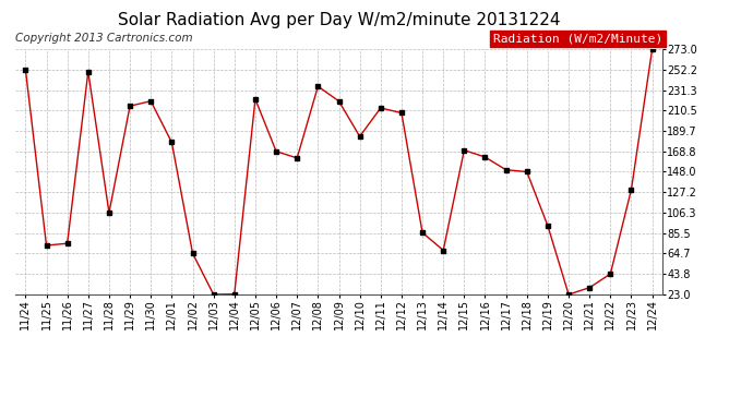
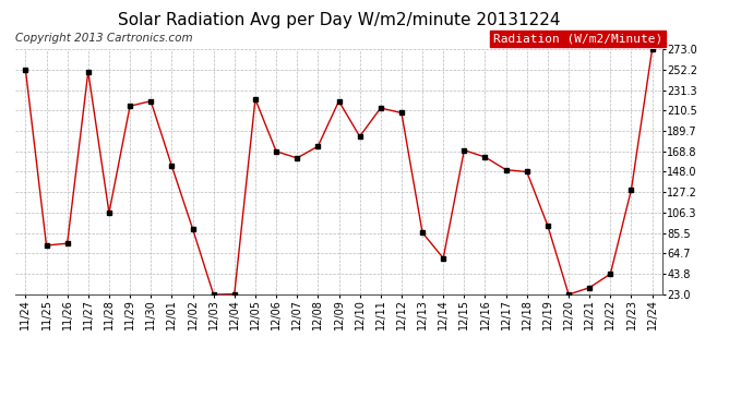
12/01: 178 -> 154
12/02: 65 -> 90
12/08: 235 -> 174
12/14: 68 -> 60
